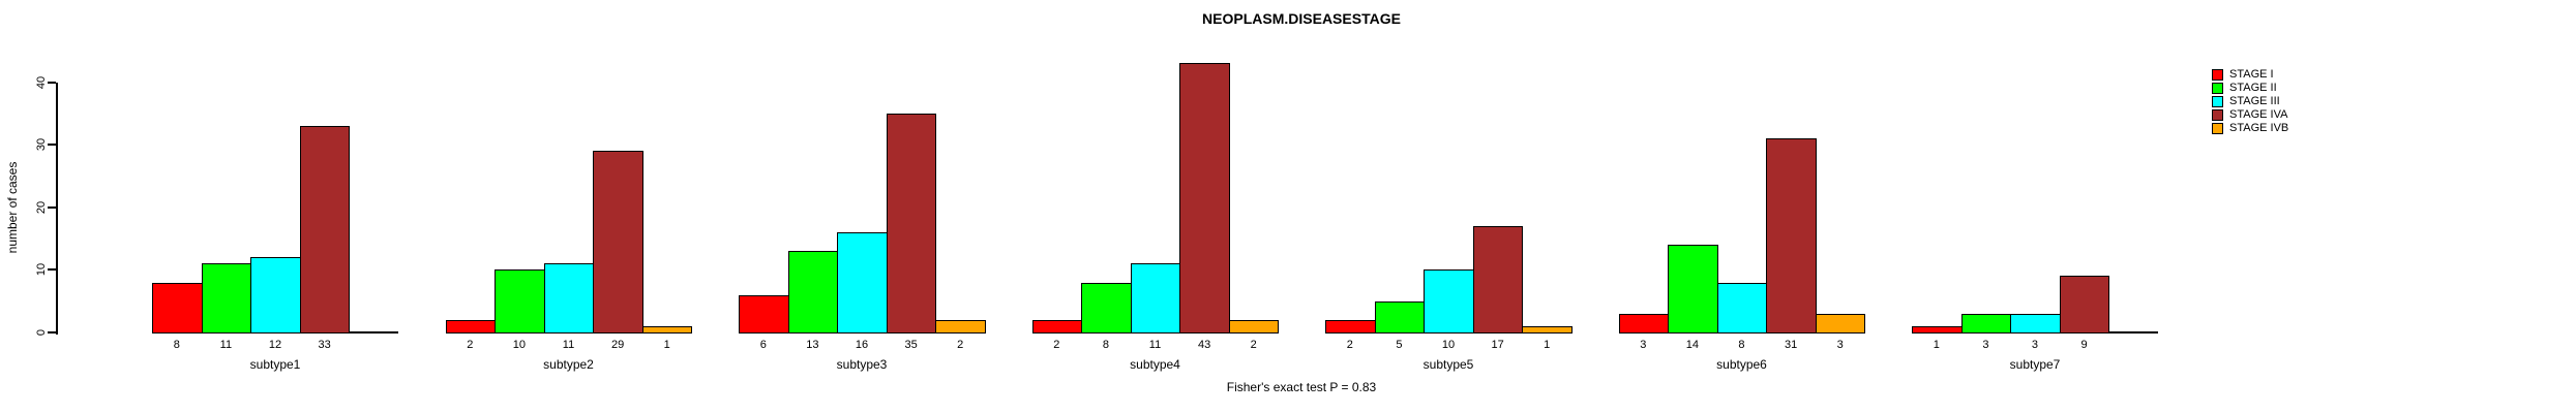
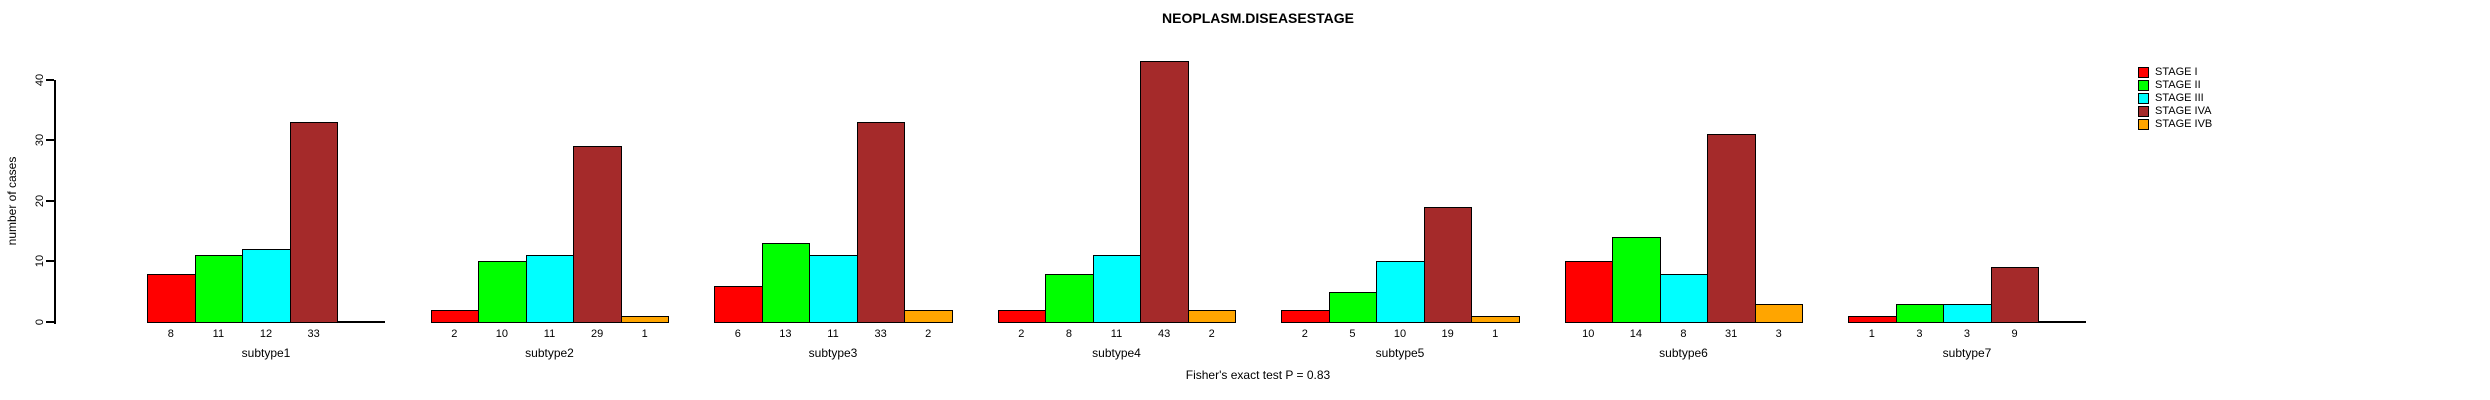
STAGE III/subtype3: 16 -> 11
STAGE IVA/subtype3: 35 -> 33
STAGE IVA/subtype5: 17 -> 19
STAGE I/subtype6: 3 -> 10
